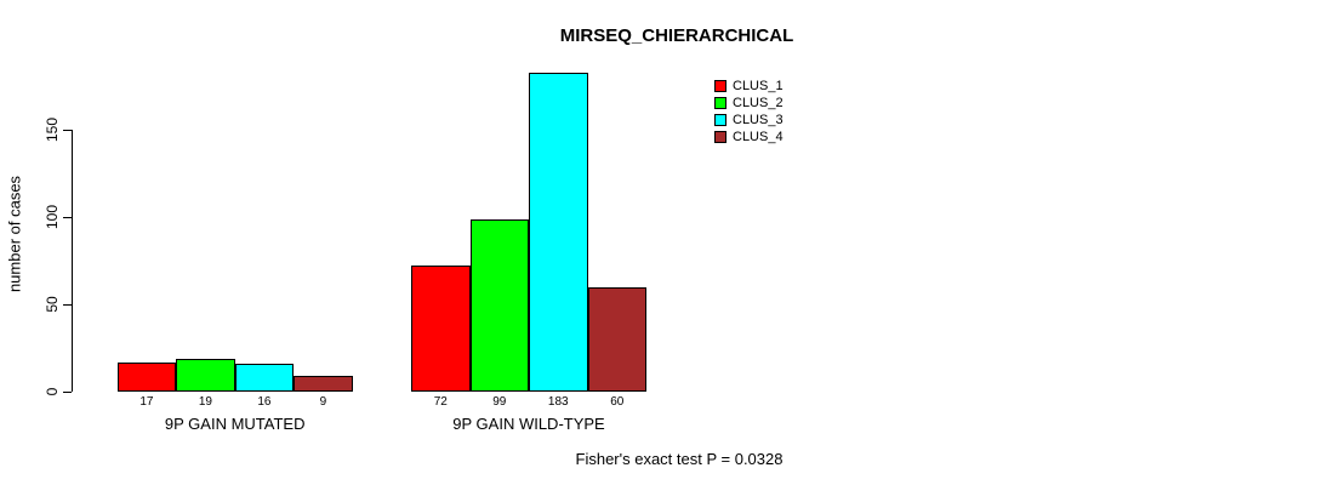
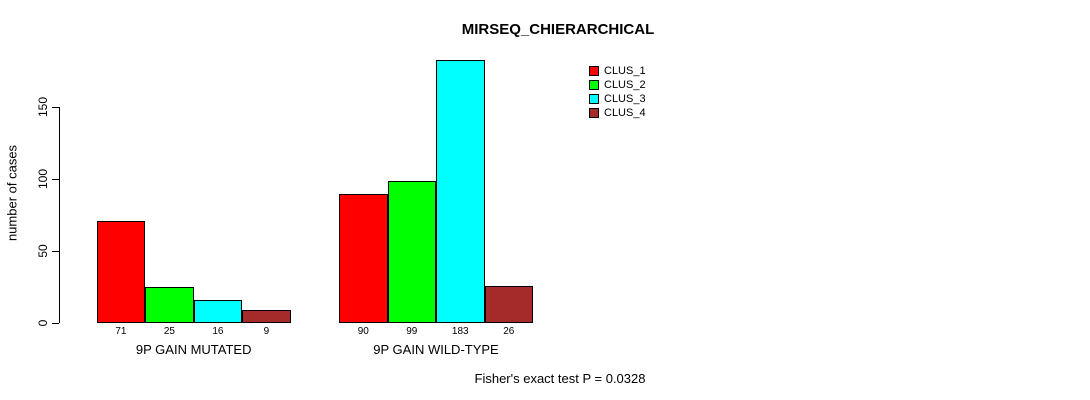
CLUS_1/9P GAIN MUTATED: 17 -> 71
CLUS_2/9P GAIN MUTATED: 19 -> 25
CLUS_1/9P GAIN WILD-TYPE: 72 -> 90
CLUS_4/9P GAIN WILD-TYPE: 60 -> 26
